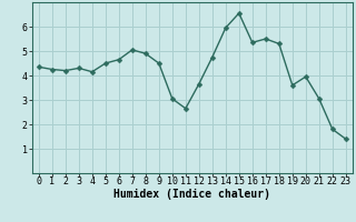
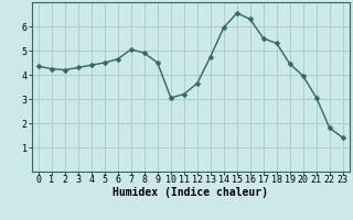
4: 4.15 -> 4.40
11: 2.65 -> 3.20
16: 5.35 -> 6.30
19: 3.60 -> 4.45
